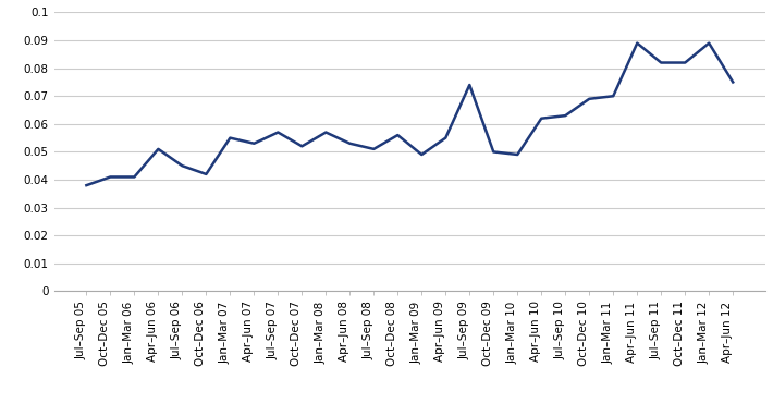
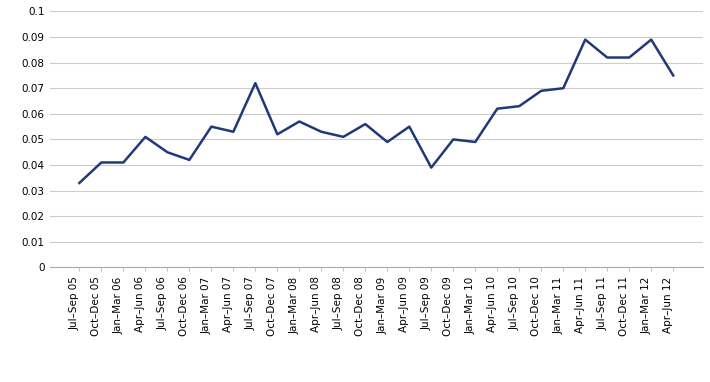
Jul–Sep 05: 0.038 -> 0.033
Jul–Sep 07: 0.057 -> 0.072
Jul–Sep 09: 0.074 -> 0.039
